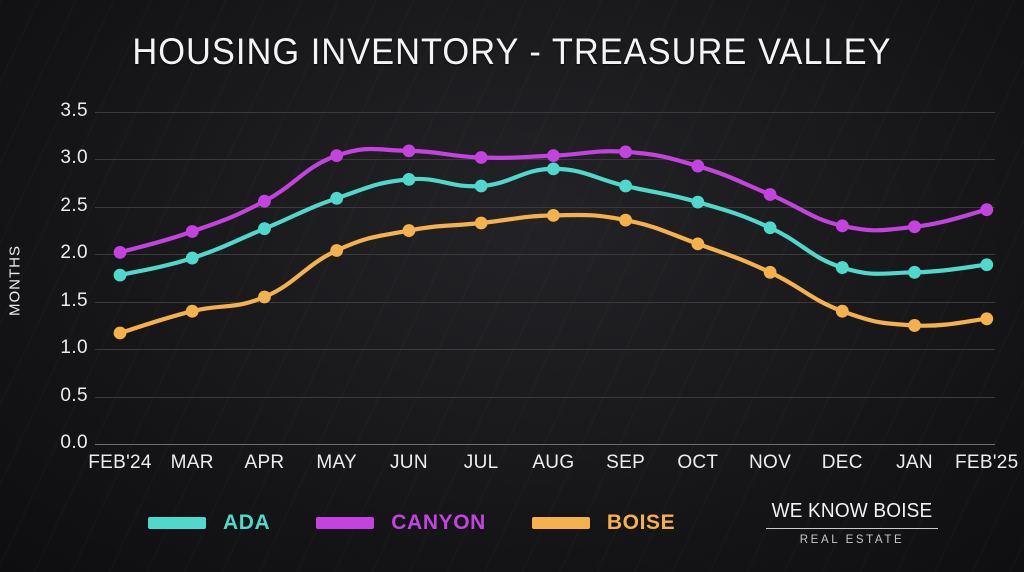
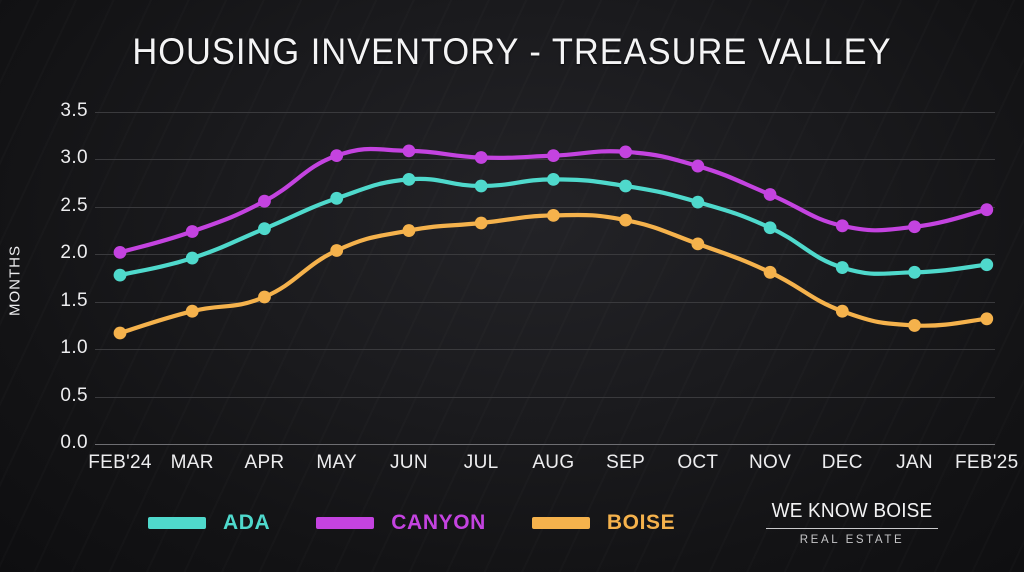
ADA/AUG: 2.9 -> 2.8
